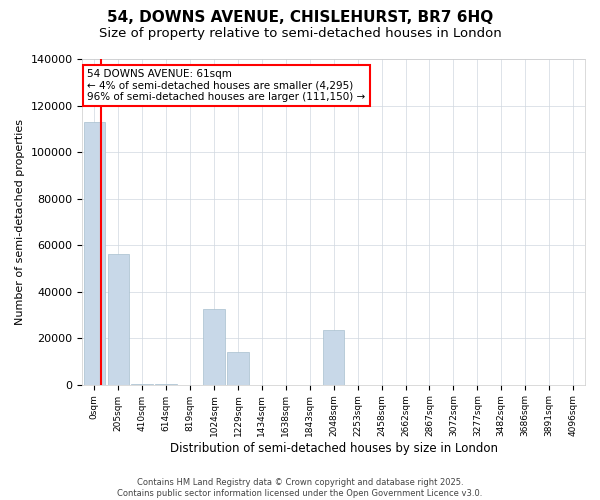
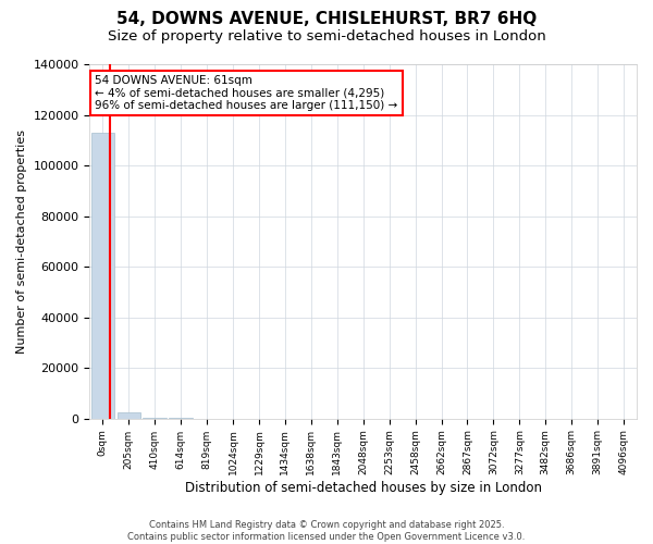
205sqm: 56000 -> 2200
1024sqm: 32500 -> 0
1229sqm: 14000 -> 0
2048sqm: 23500 -> 0
